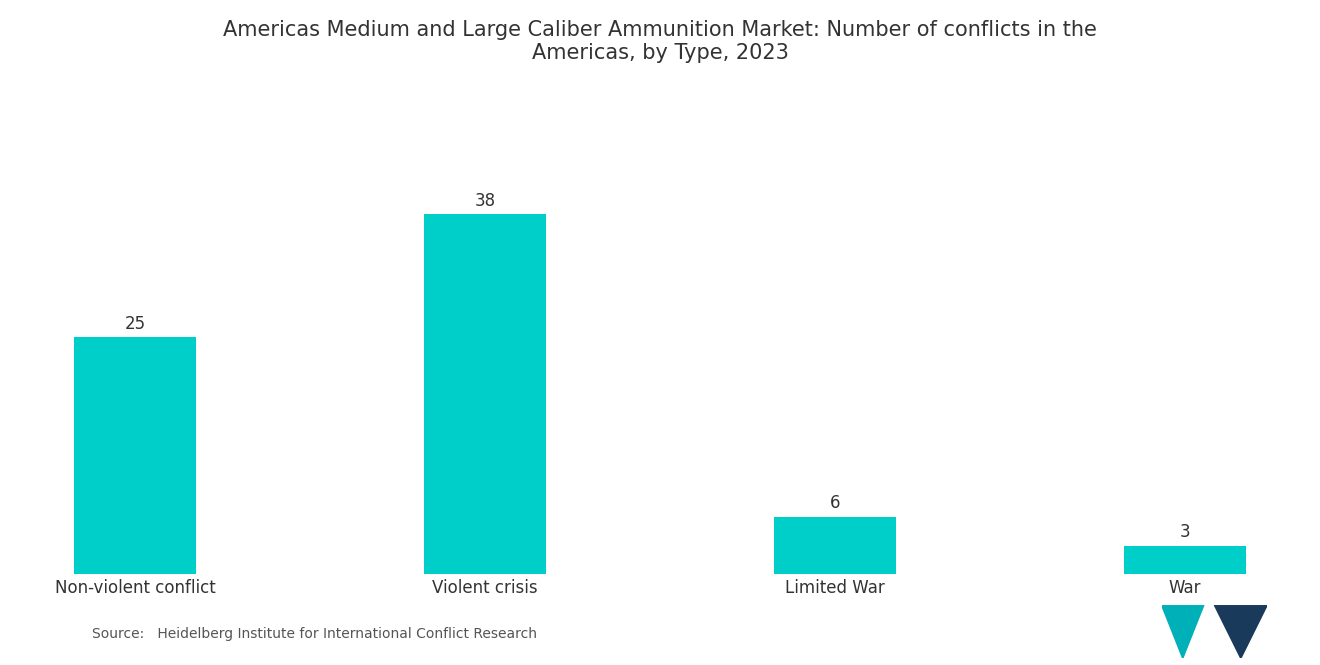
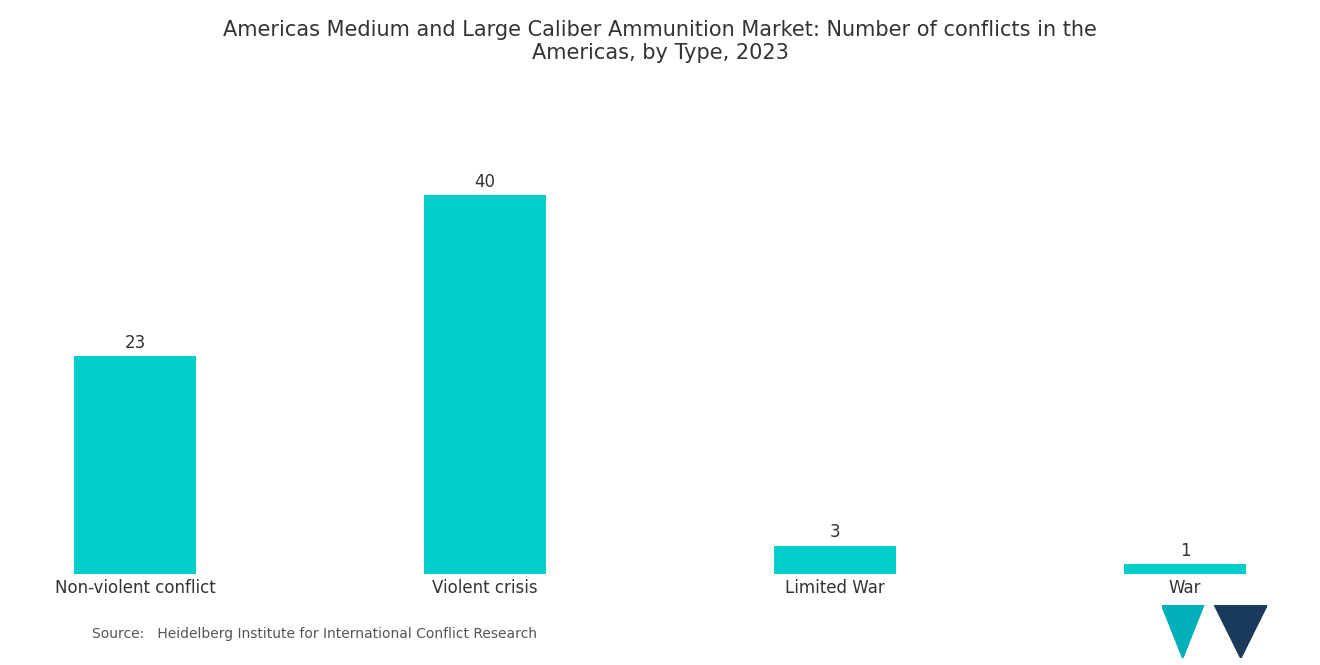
Non-violent conflict: 25 -> 23
Violent crisis: 38 -> 40
Limited War: 6 -> 3
War: 3 -> 1
